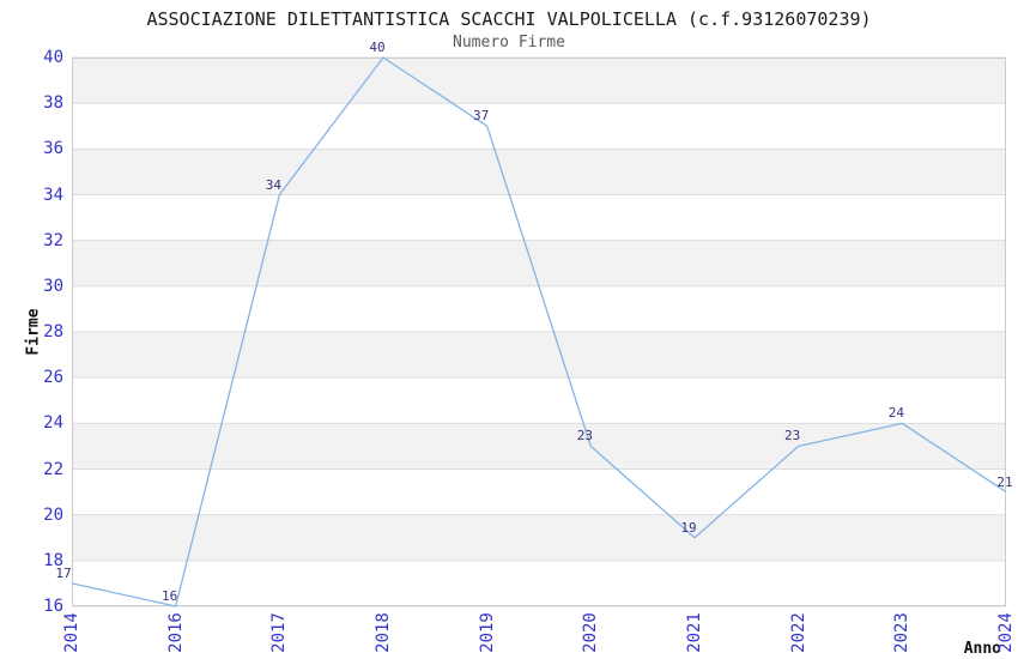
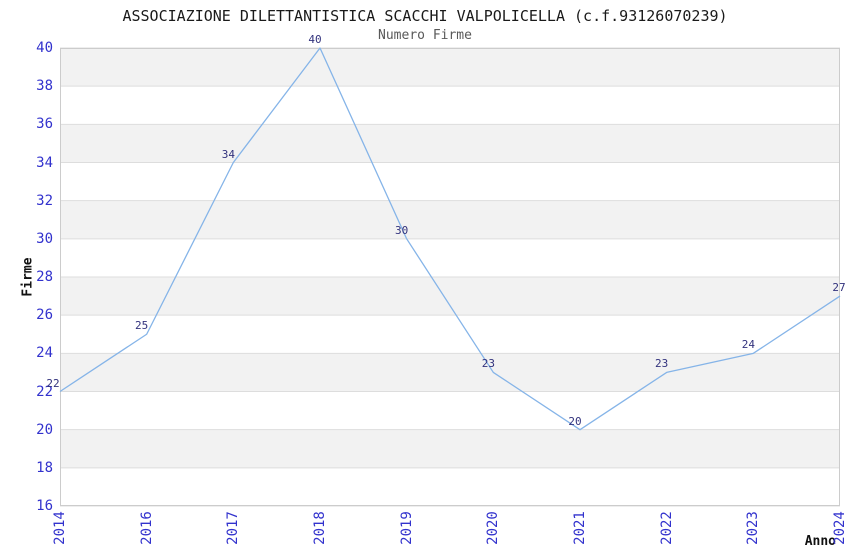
2014: 17 -> 22
2016: 16 -> 25
2019: 37 -> 30
2021: 19 -> 20
2024: 21 -> 27
